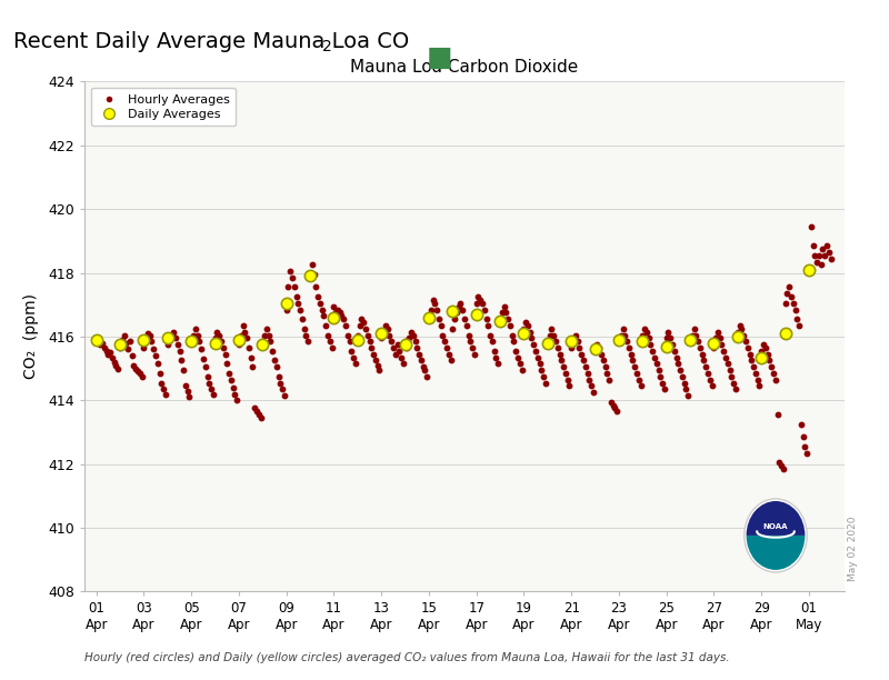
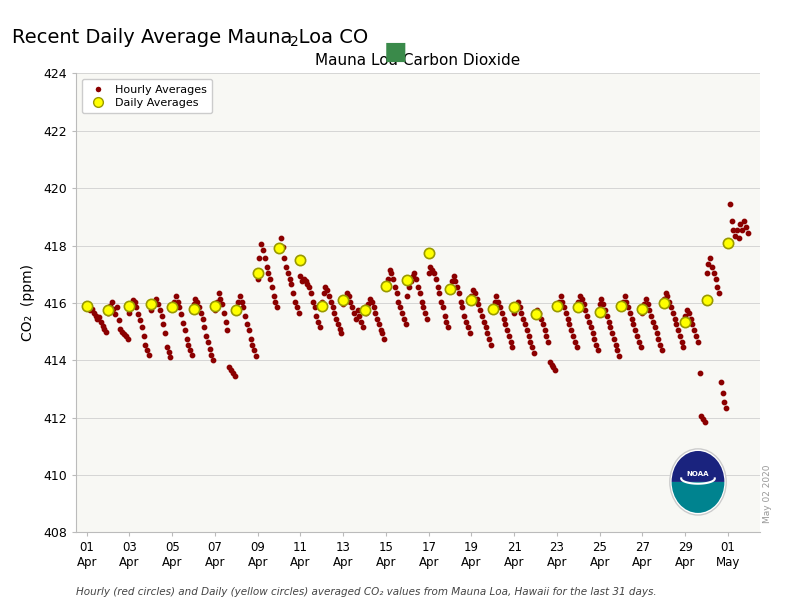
Mauna Loa Carbon Dioxide/Daily Averages/11 Apr: 416.60 -> 417.50
Mauna Loa Carbon Dioxide/Daily Averages/17 Apr: 416.70 -> 417.75
